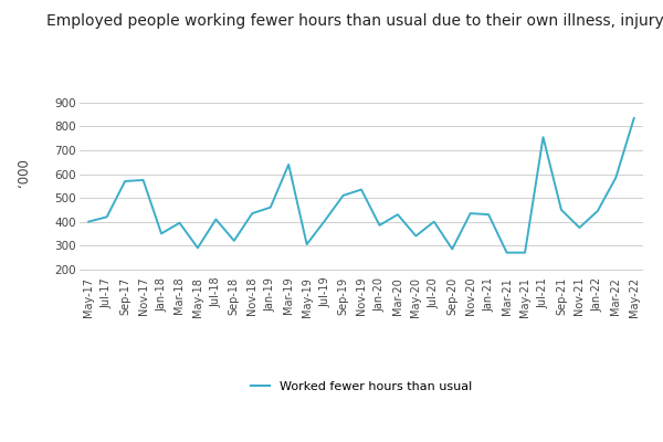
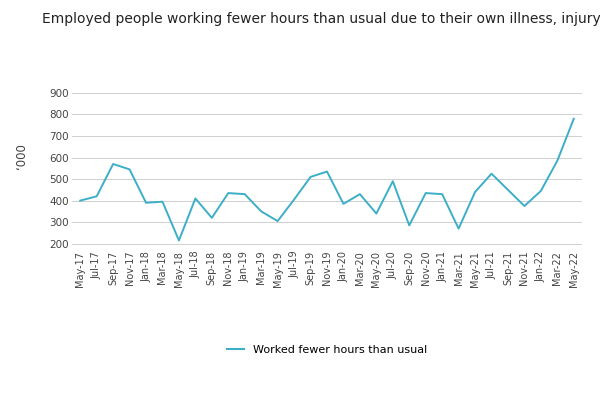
Nov-17: 575 -> 545
Jan-18: 350 -> 390
May-18: 290 -> 215
Jan-19: 460 -> 430
Mar-19: 640 -> 350
Jul-20: 400 -> 490
May-21: 270 -> 440
Jul-21: 755 -> 525
May-22: 835 -> 780
